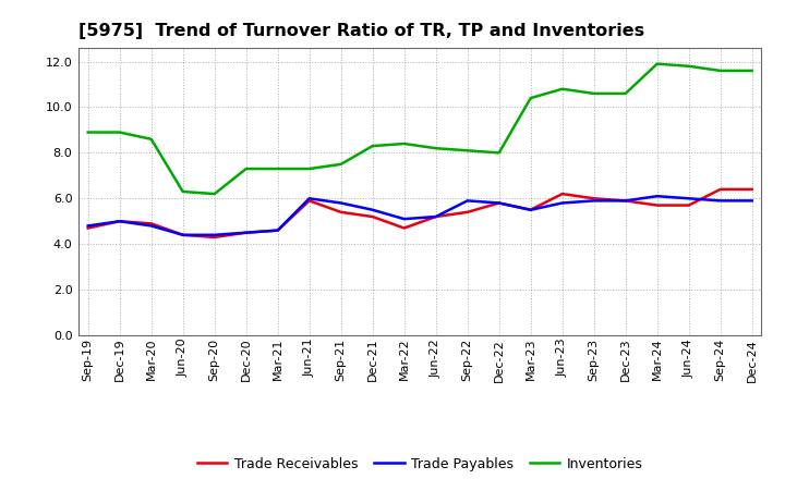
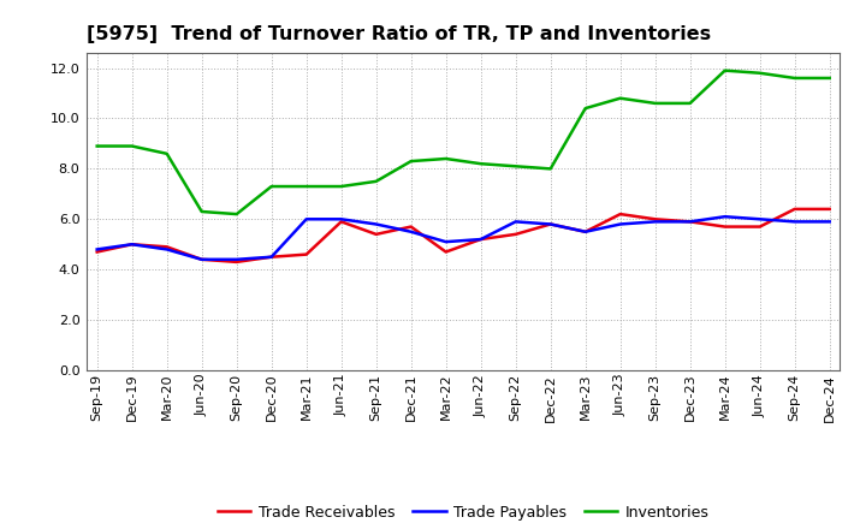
Trade Payables/Mar-21: 4.6 -> 6.0
Trade Receivables/Dec-21: 5.2 -> 5.7
